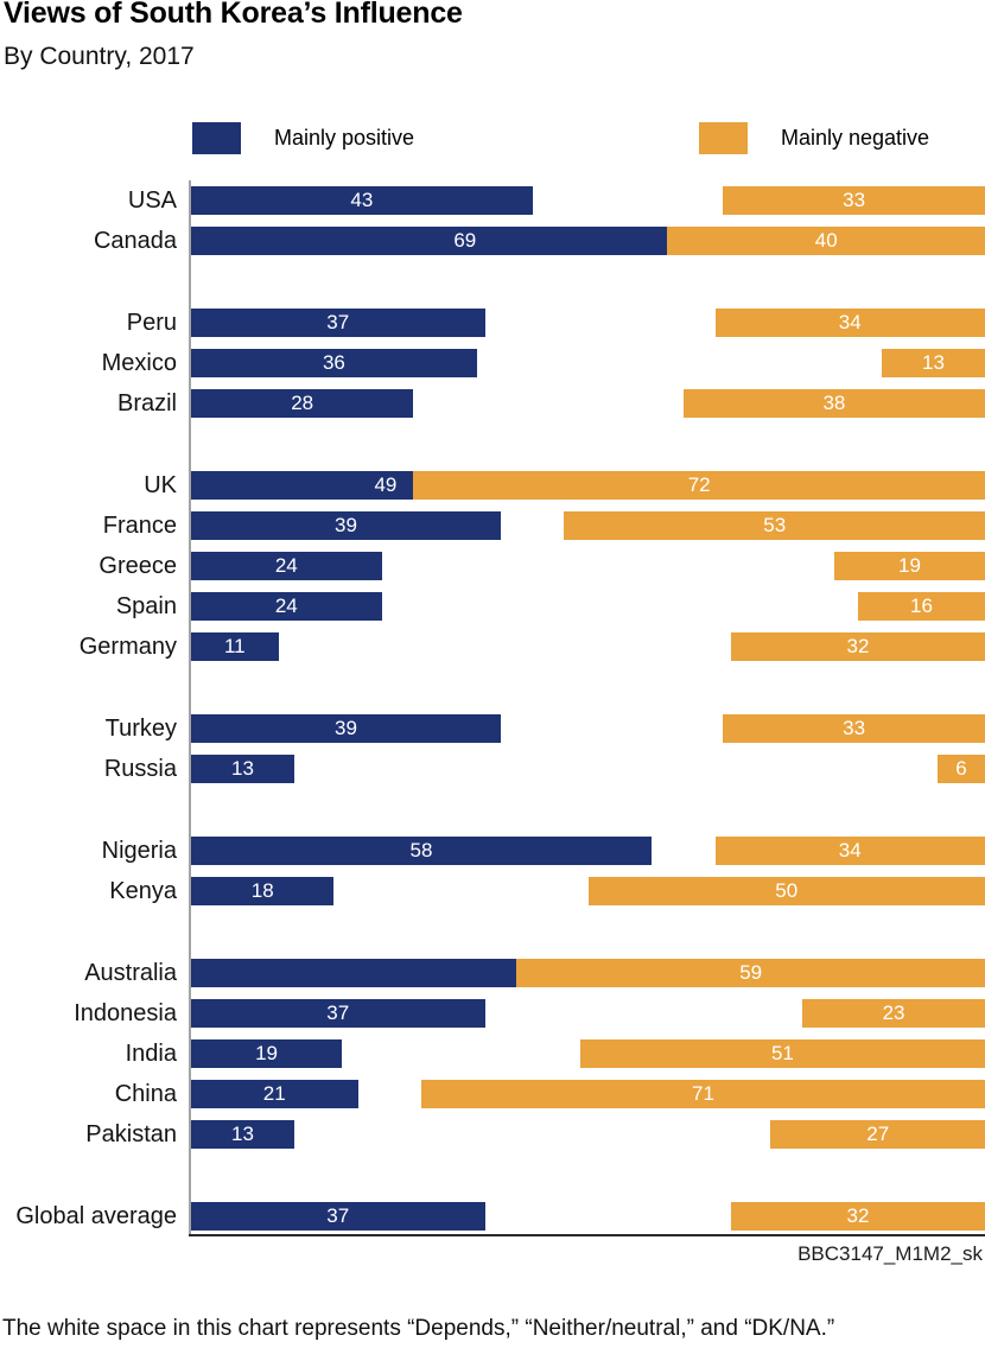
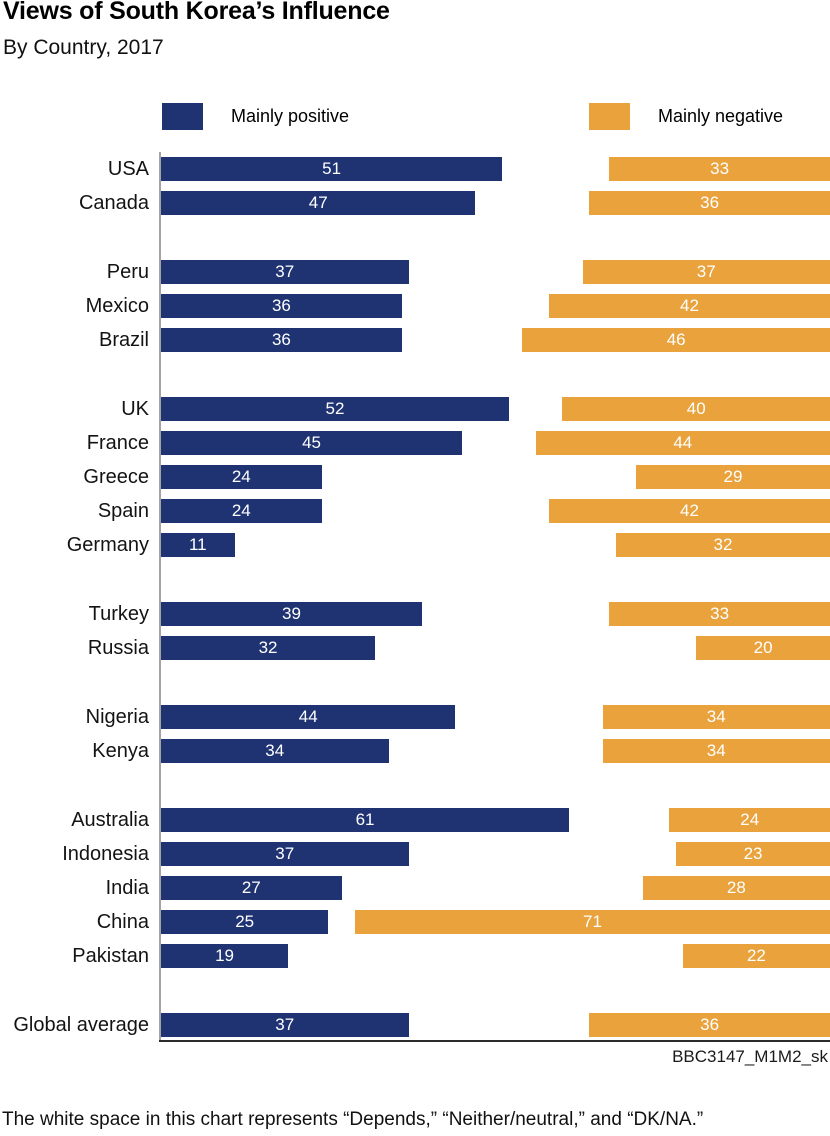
Mainly positive/USA: 43 -> 51
Mainly positive/Canada: 69 -> 47
Mainly negative/Canada: 40 -> 36
Mainly negative/Peru: 34 -> 37
Mainly negative/Mexico: 13 -> 42
Mainly positive/Brazil: 28 -> 36
Mainly negative/Brazil: 38 -> 46
Mainly positive/UK: 49 -> 52
Mainly negative/UK: 72 -> 40
Mainly positive/France: 39 -> 45
Mainly negative/France: 53 -> 44
Mainly negative/Greece: 19 -> 29
Mainly negative/Spain: 16 -> 42
Mainly positive/Russia: 13 -> 32
Mainly negative/Russia: 6 -> 20
Mainly positive/Nigeria: 58 -> 44
Mainly positive/Kenya: 18 -> 34
Mainly negative/Kenya: 50 -> 34
Mainly positive/Australia: 85 -> 61
Mainly negative/Australia: 59 -> 24
Mainly positive/India: 19 -> 27
Mainly negative/India: 51 -> 28
Mainly positive/China: 21 -> 25
Mainly positive/Pakistan: 13 -> 19
Mainly negative/Pakistan: 27 -> 22
Mainly negative/Global average: 32 -> 36
